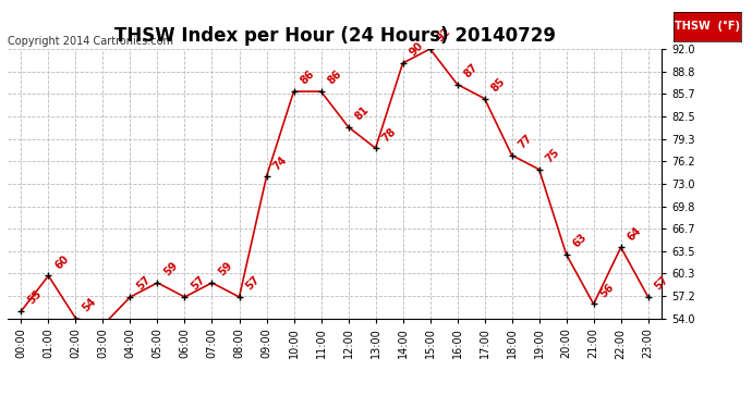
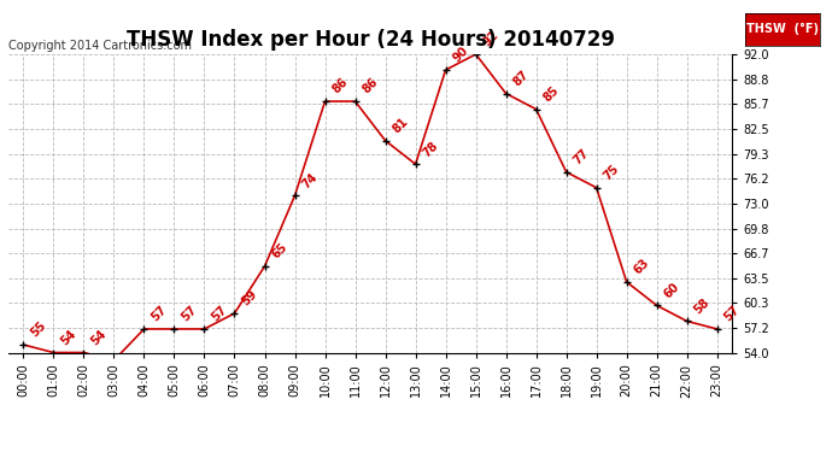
01:00: 60 -> 54
05:00: 59 -> 57
08:00: 57 -> 65
21:00: 56 -> 60
22:00: 64 -> 58
